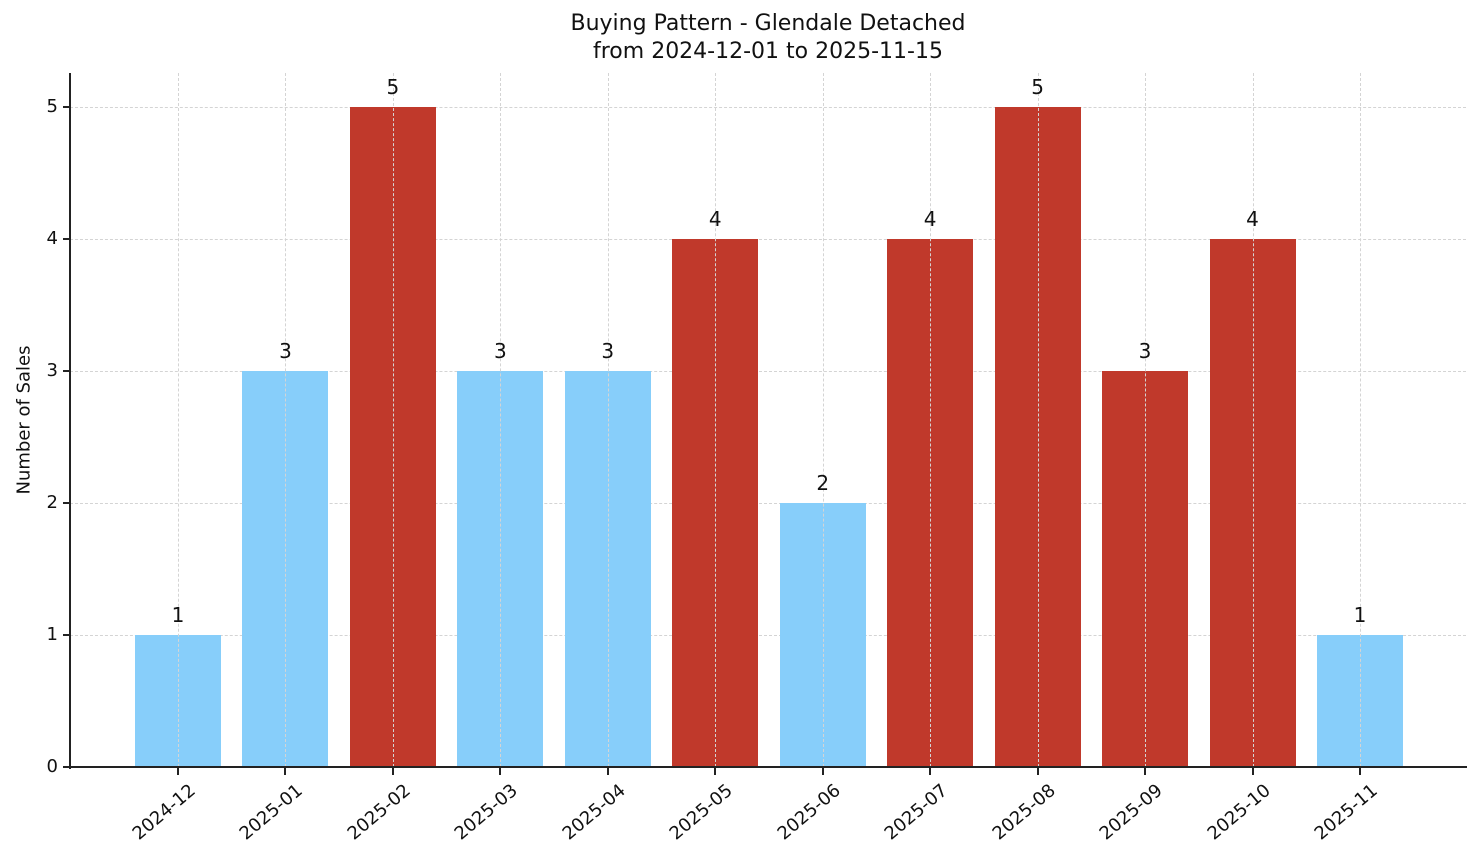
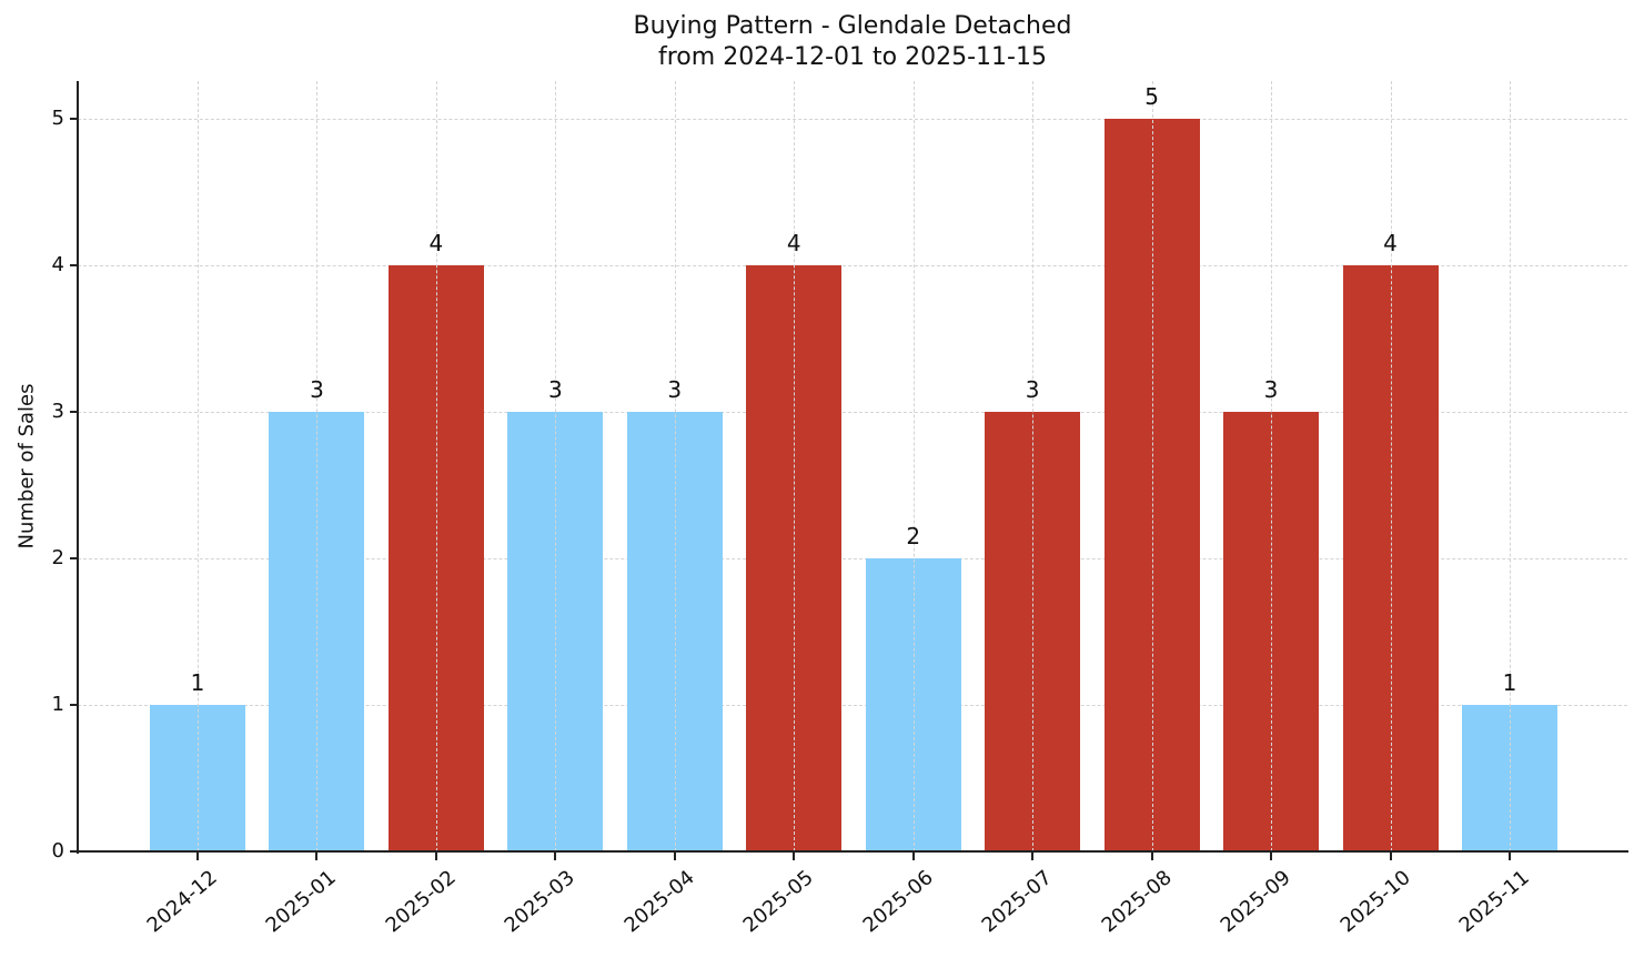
2025-02: 5 -> 4
2025-07: 4 -> 3
